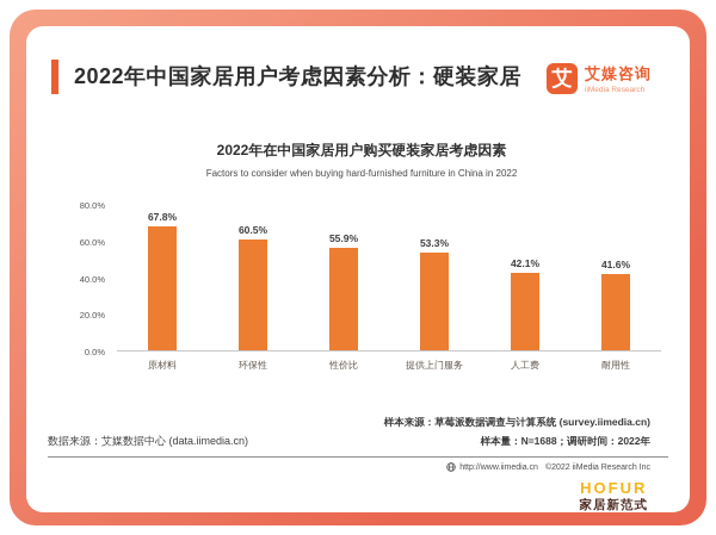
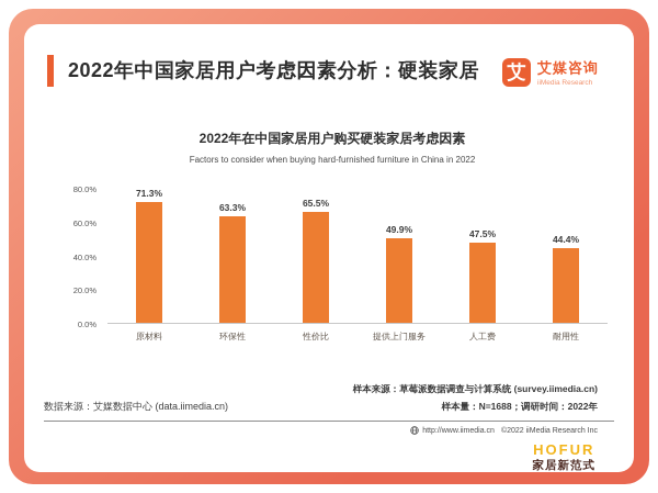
原材料: 67.8% -> 71.3%
环保性: 60.5% -> 63.3%
性价比: 55.9% -> 65.5%
提供上门服务: 53.3% -> 49.9%
人工费: 42.1% -> 47.5%
耐用性: 41.6% -> 44.4%
